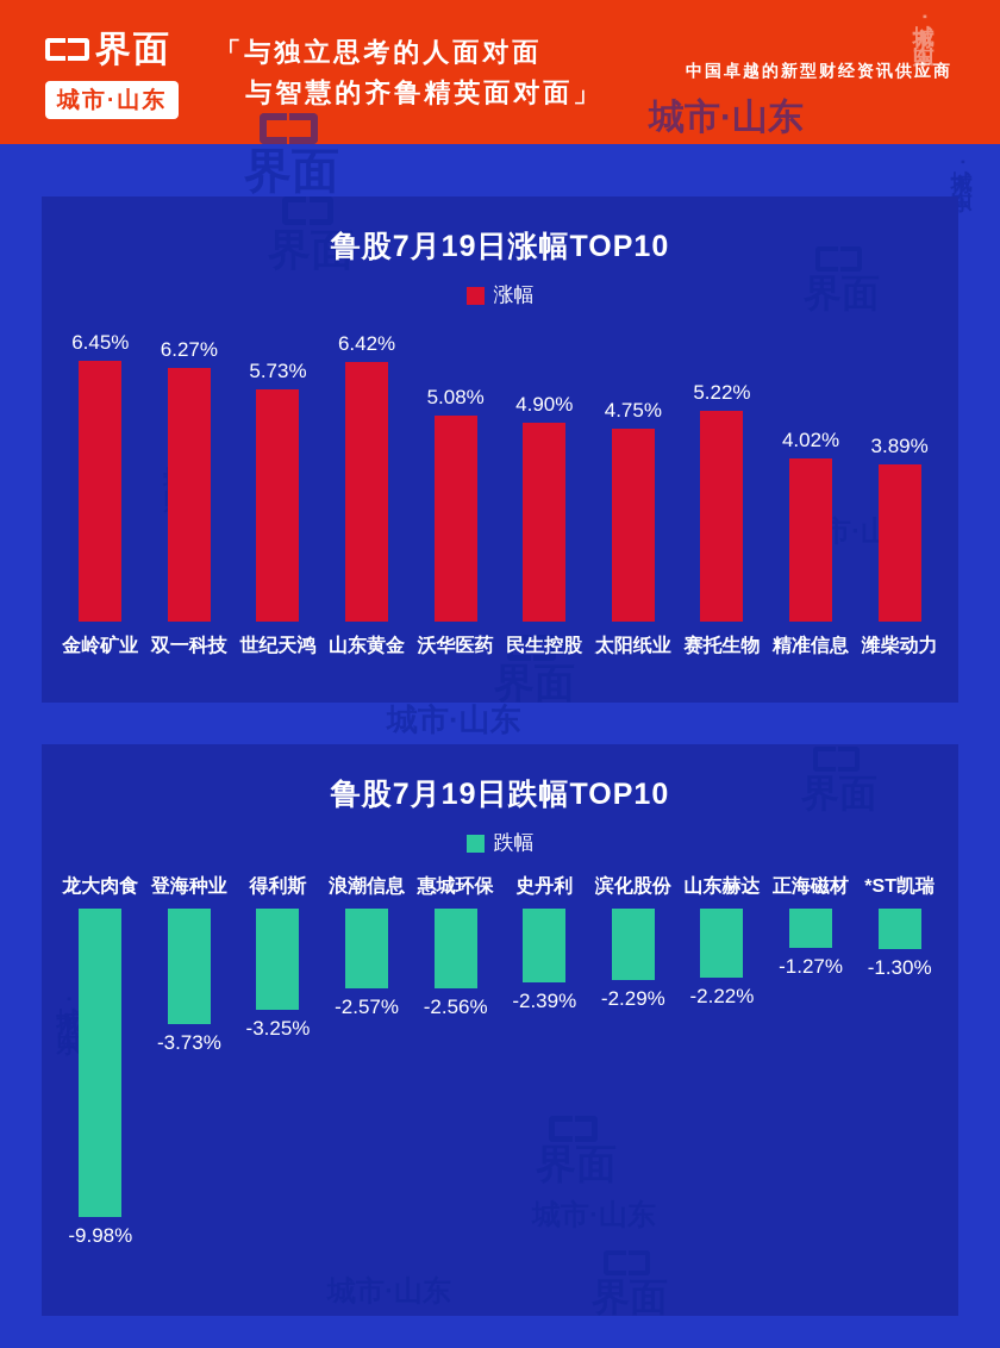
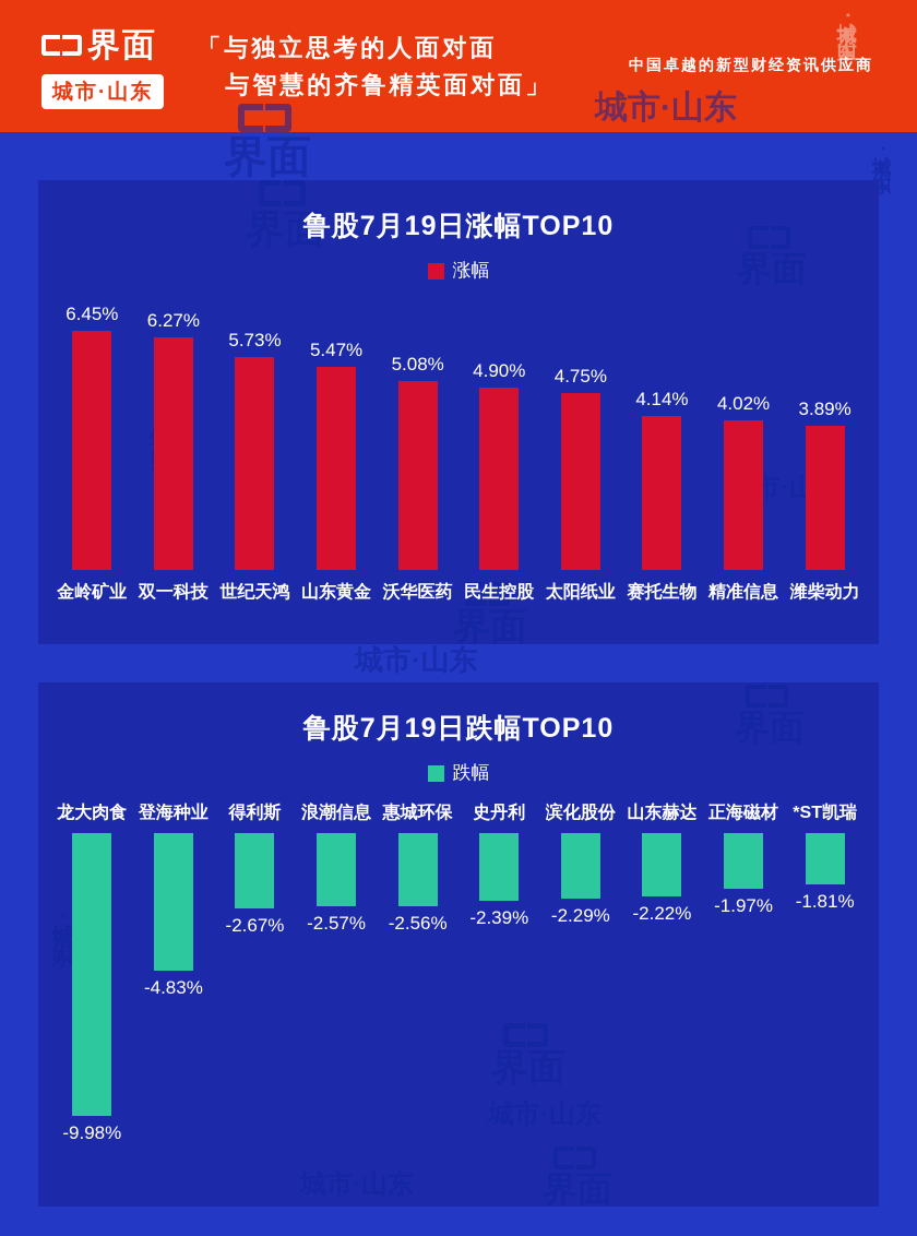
鲁股7月19日涨幅TOP10/山东黄金: 6.42% -> 5.47%
鲁股7月19日涨幅TOP10/赛托生物: 5.22% -> 4.14%
鲁股7月19日跌幅TOP10/登海种业: -3.73% -> -4.83%
鲁股7月19日跌幅TOP10/得利斯: -3.25% -> -2.67%
鲁股7月19日跌幅TOP10/正海磁材: -1.27% -> -1.97%
鲁股7月19日跌幅TOP10/*ST凯瑞: -1.30% -> -1.81%
